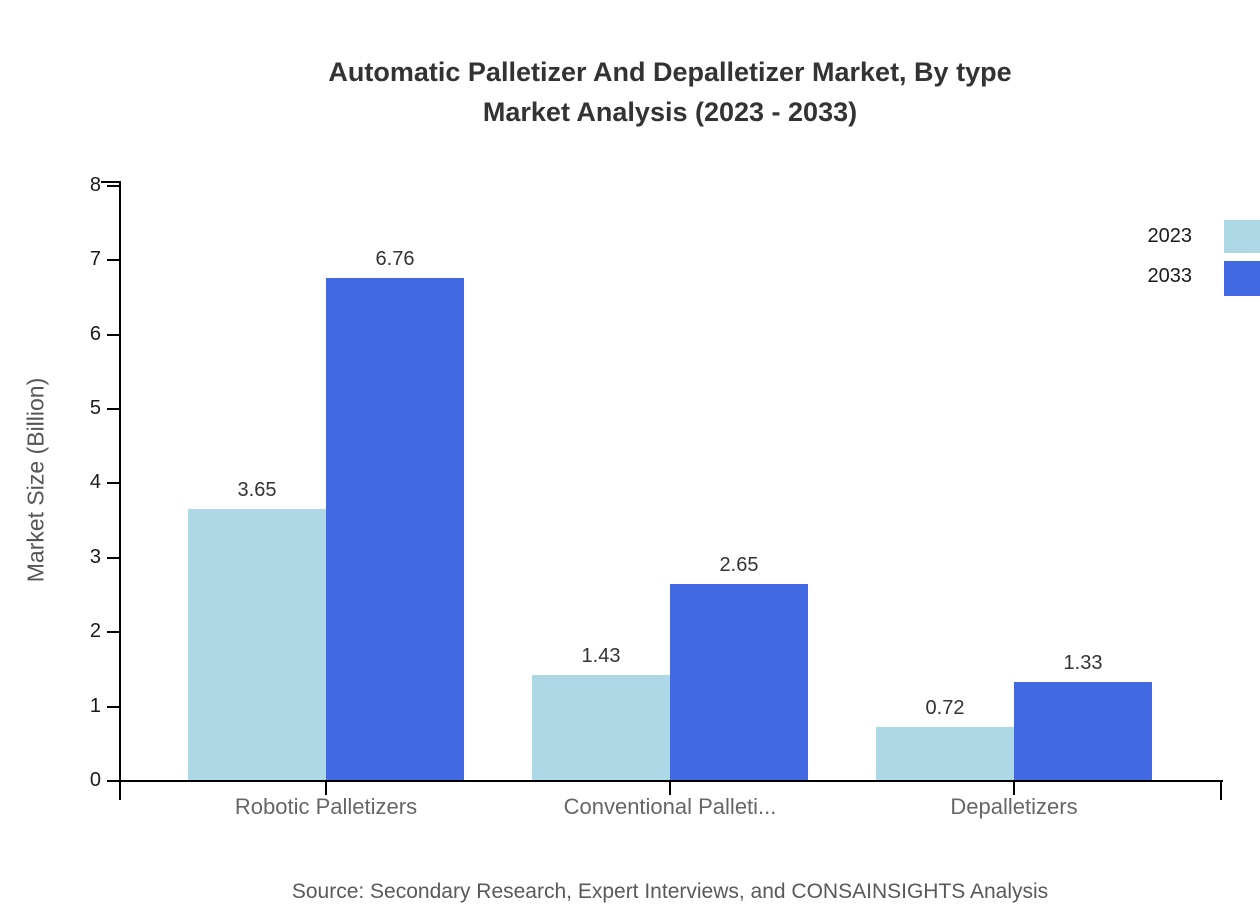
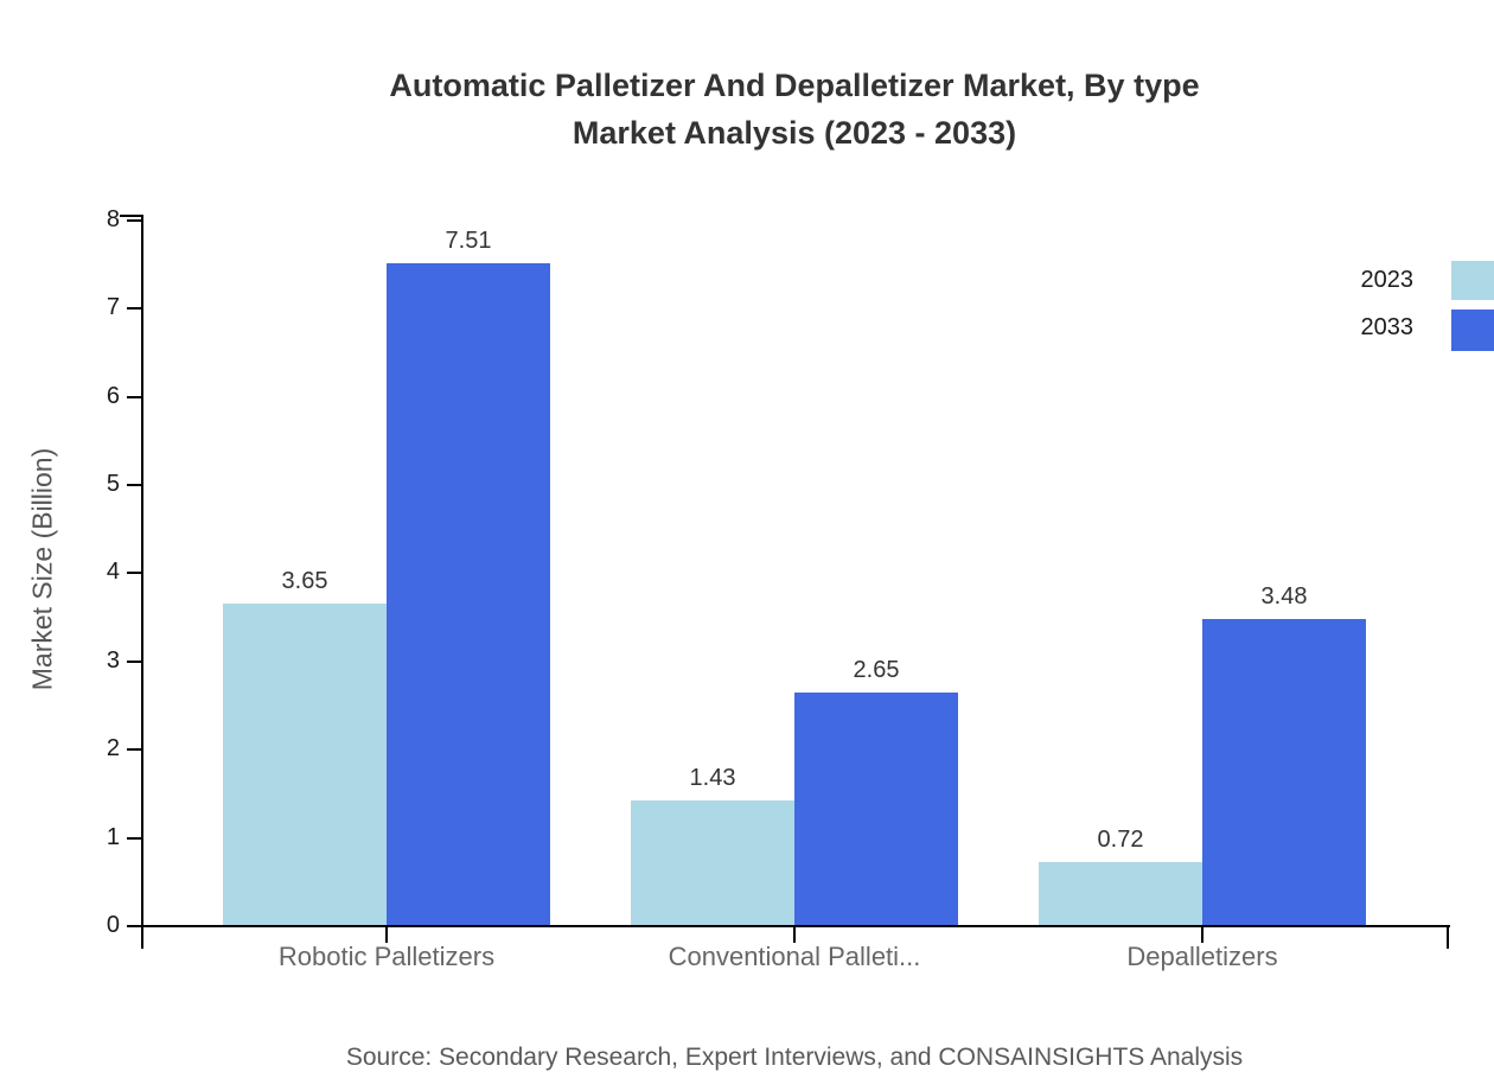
2033/Robotic Palletizers: 6.76 -> 7.51
2033/Depalletizers: 1.33 -> 3.48
